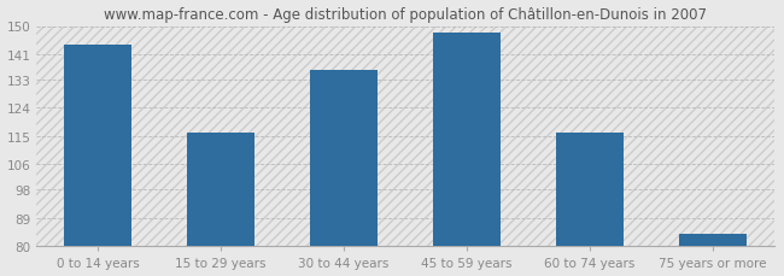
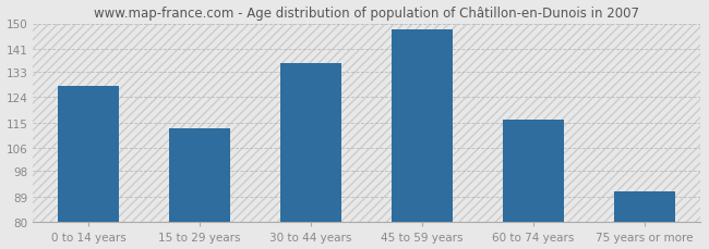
0 to 14 years: 144 -> 128
15 to 29 years: 116 -> 113
75 years or more: 84 -> 91
